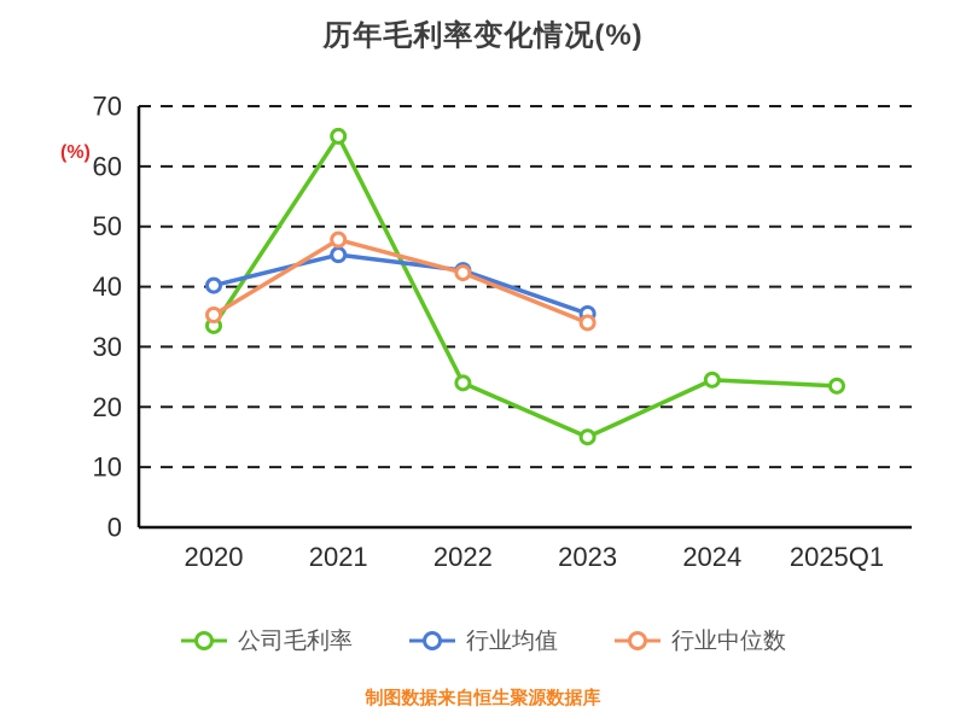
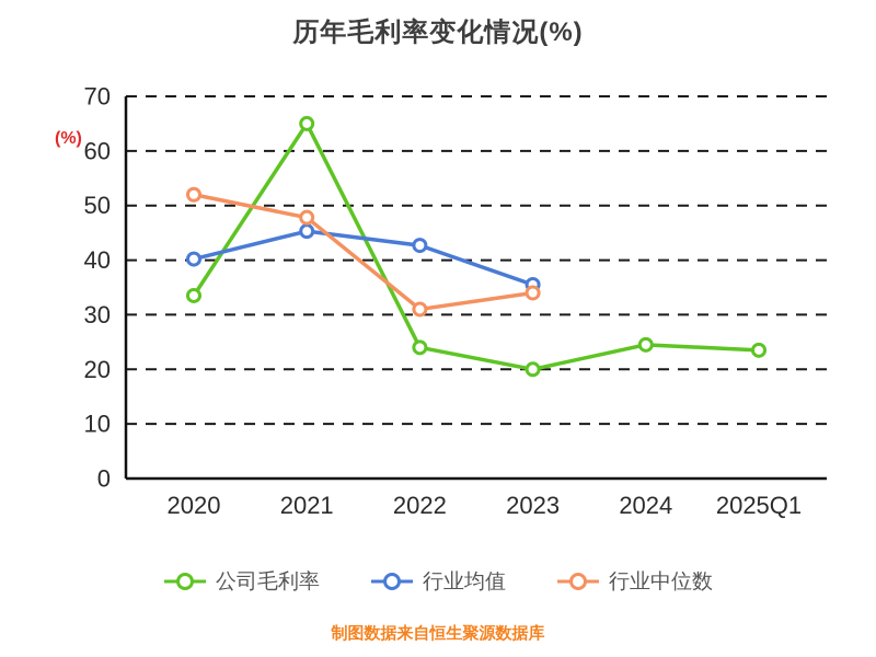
行业中位数/2020: 35 -> 52
行业中位数/2022: 42 -> 31
公司毛利率/2023: 15 -> 20
